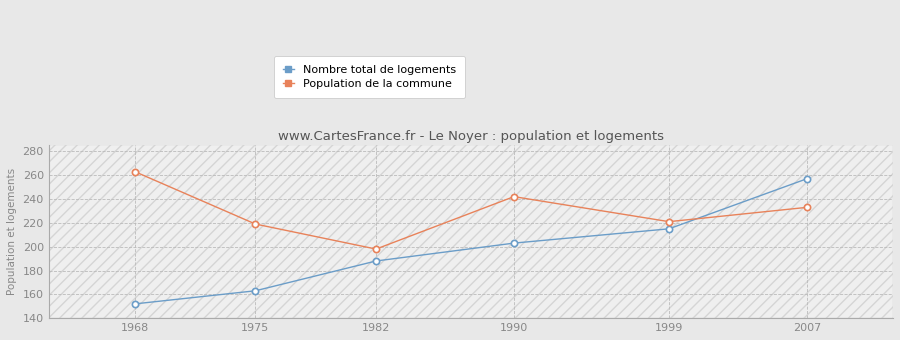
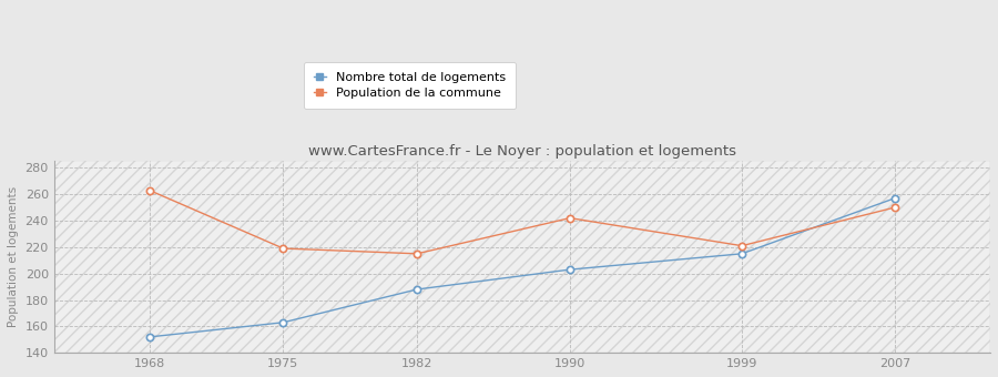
Population de la commune/1982: 198 -> 215
Population de la commune/2007: 233 -> 250
